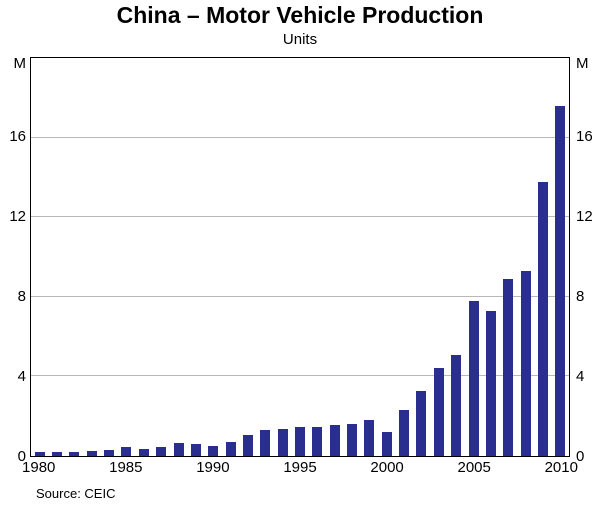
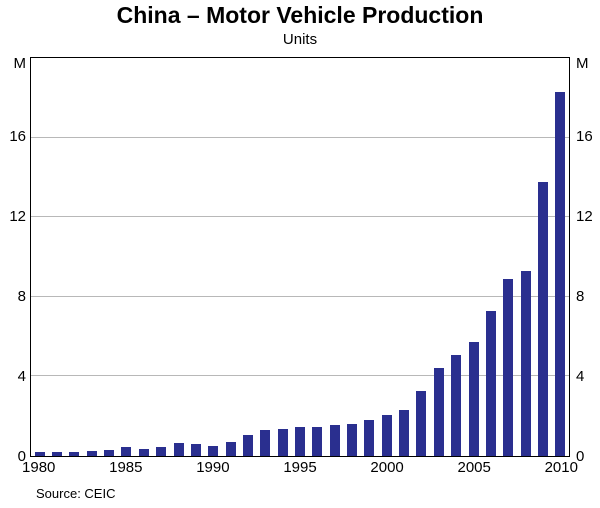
2000: 1.2 -> 2.1
2005: 7.8 -> 5.7
2010: 17.6 -> 18.3
